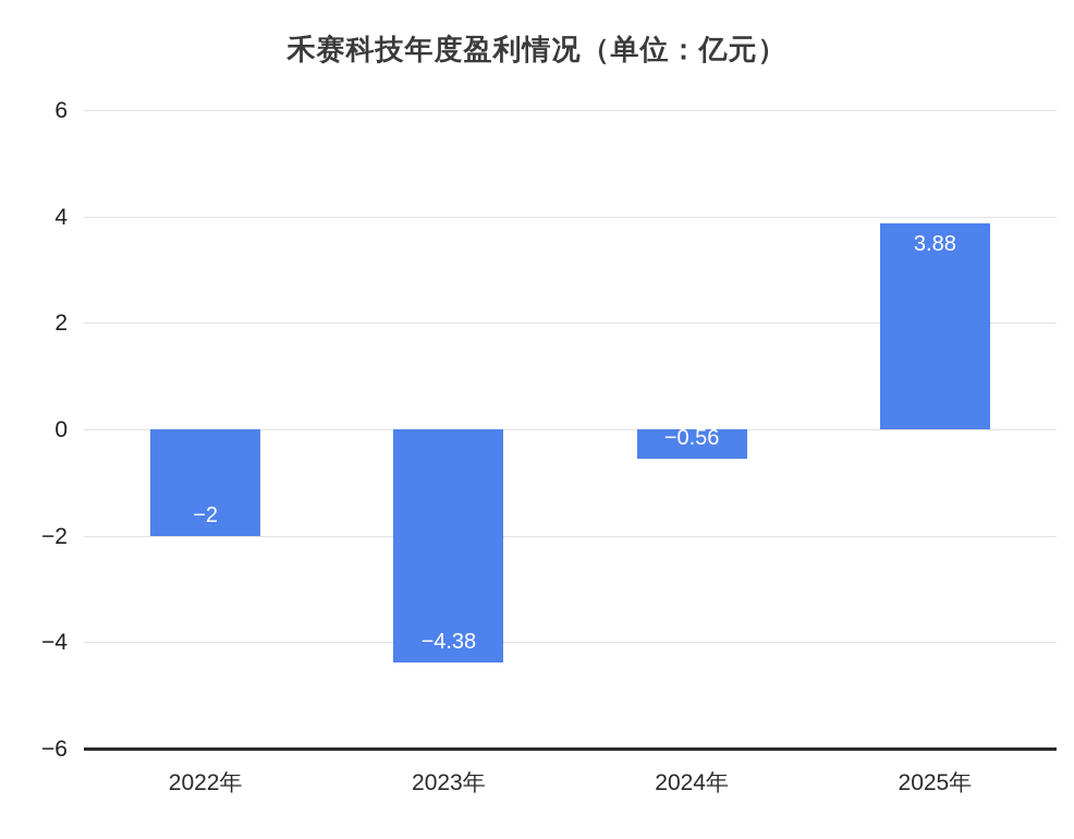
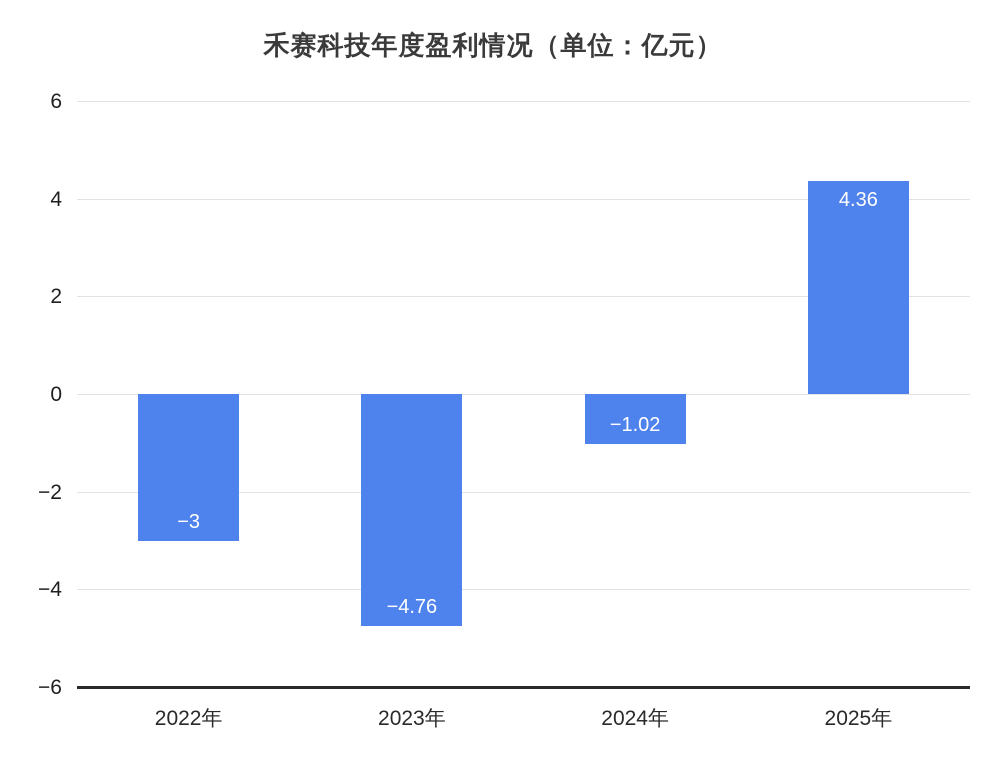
2022年: −2 -> −3
2023年: −4.38 -> −4.76
2024年: −0.56 -> −1.02
2025年: 3.88 -> 4.36
